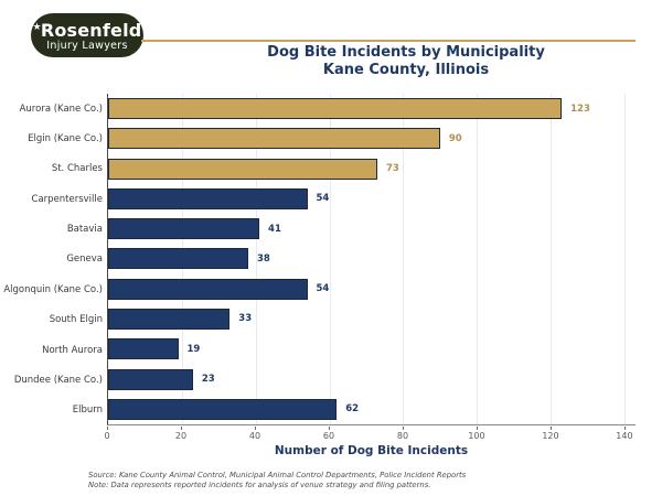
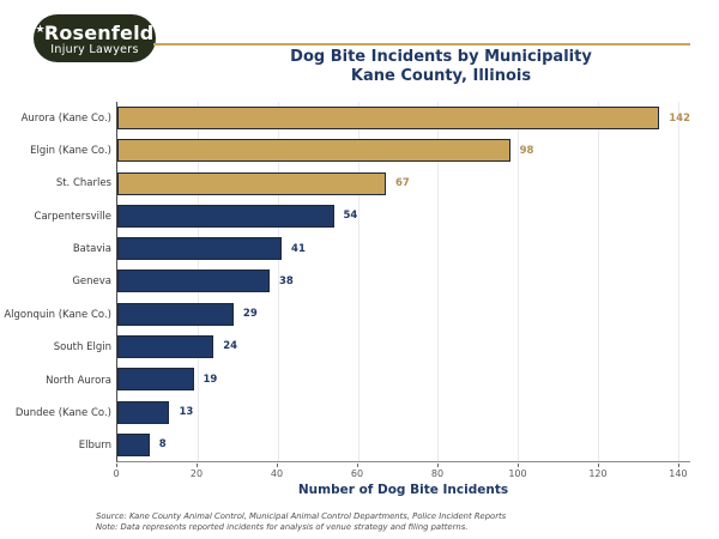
Aurora (Kane Co.): 123 -> 142
Elgin (Kane Co.): 90 -> 98
St. Charles: 73 -> 67
Algonquin (Kane Co.): 54 -> 29
South Elgin: 33 -> 24
Dundee (Kane Co.): 23 -> 13
Elburn: 62 -> 8
